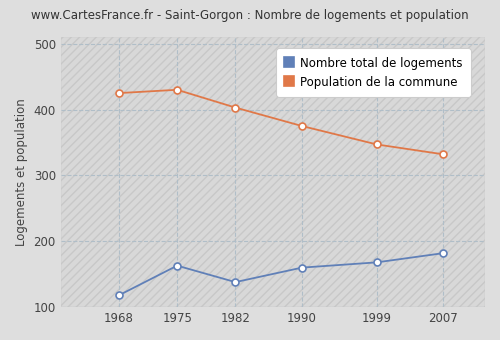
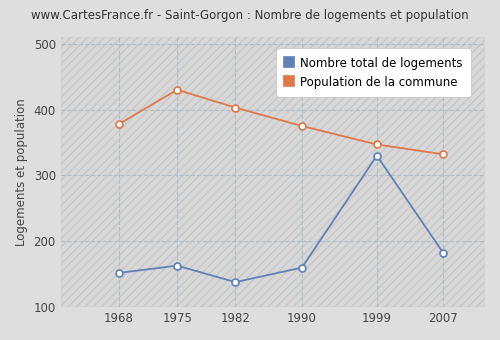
Nombre total de logements/1968: 118 -> 152
Population de la commune/1968: 425 -> 378
Nombre total de logements/1999: 168 -> 330
